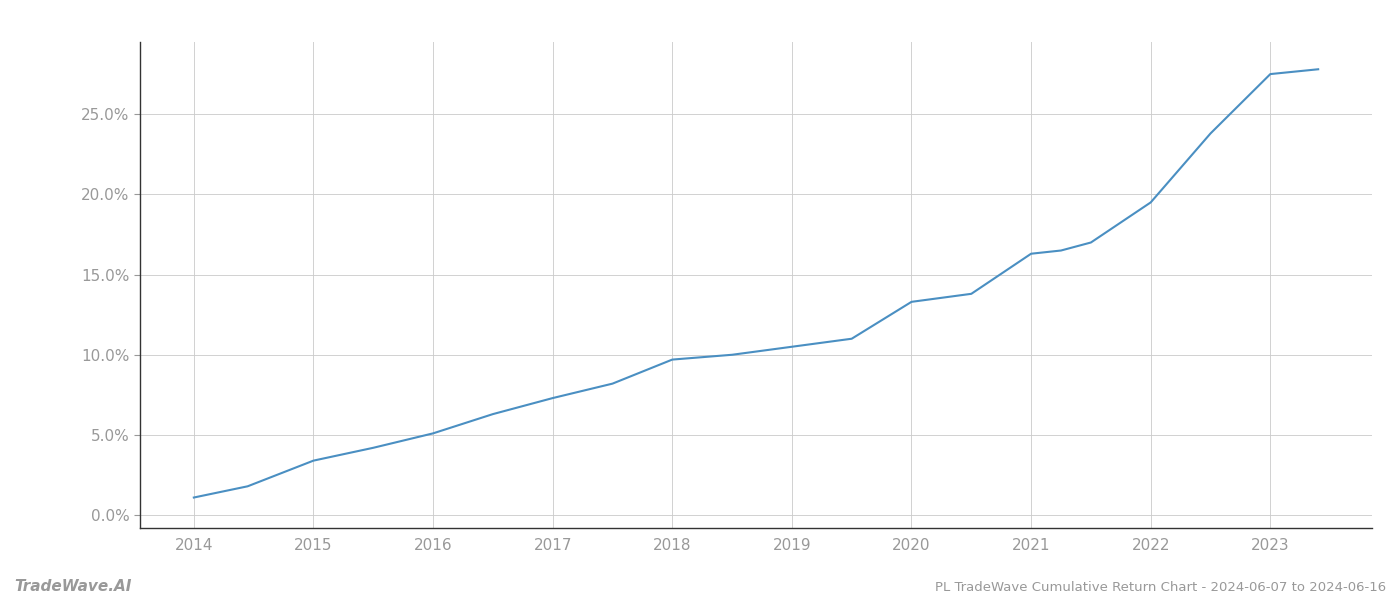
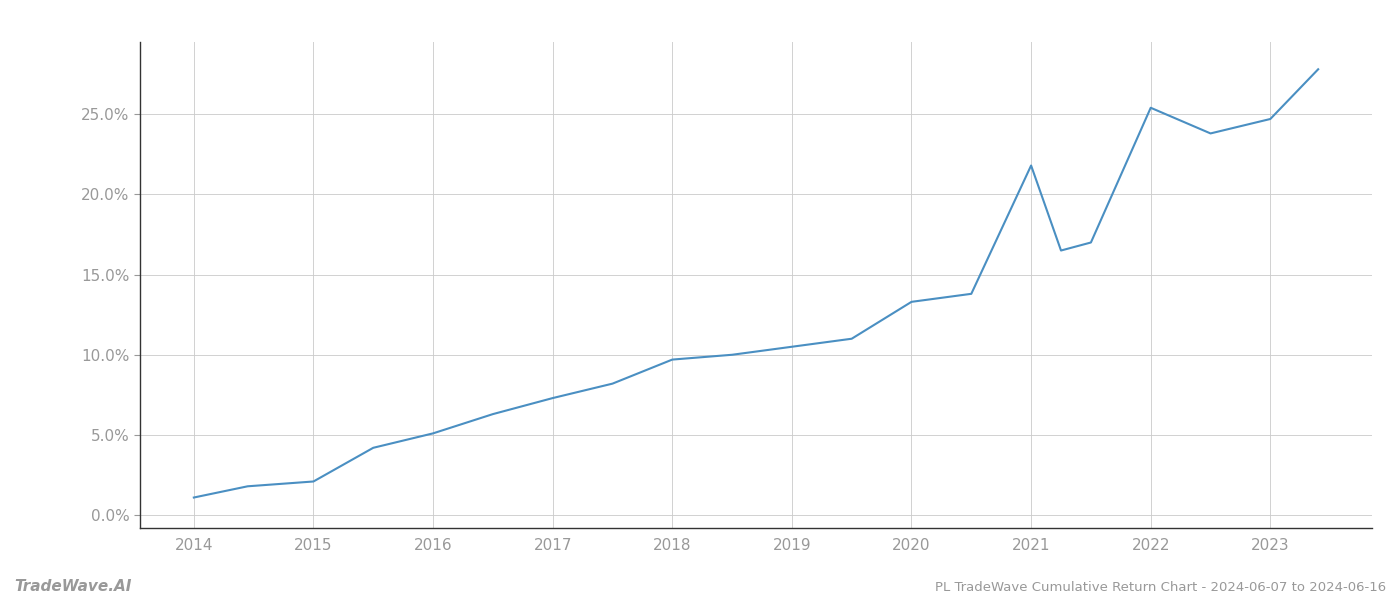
2015: 3.4% -> 2.1%
2021: 16.3% -> 21.8%
2022: 19.5% -> 25.4%
2023: 27.5% -> 24.7%
